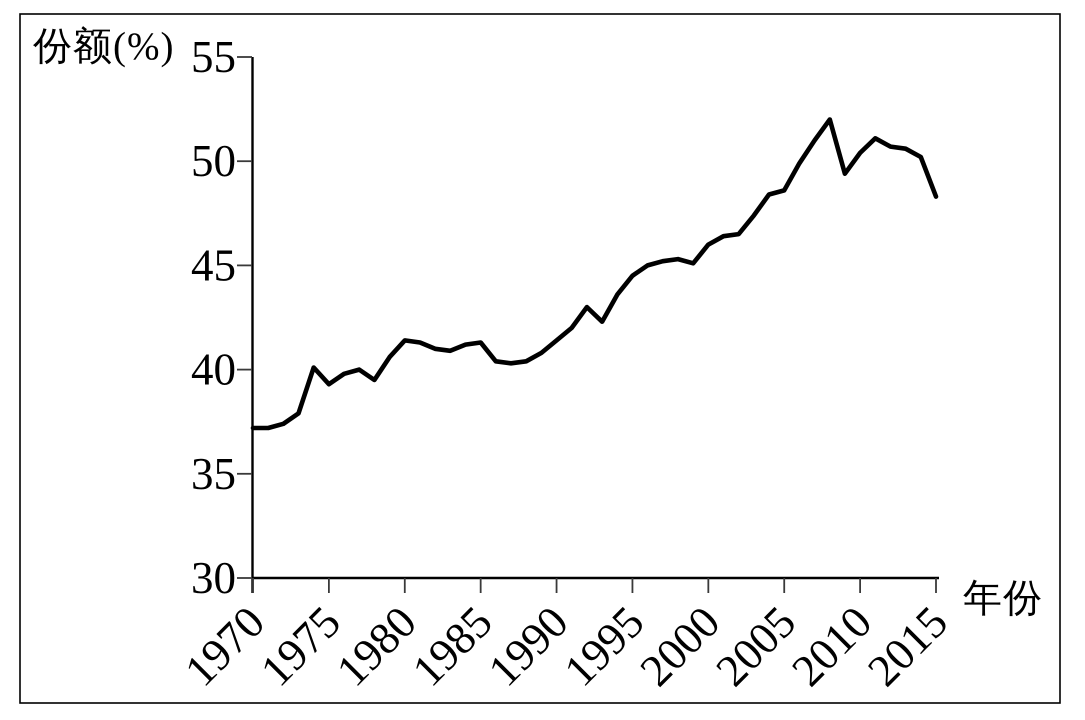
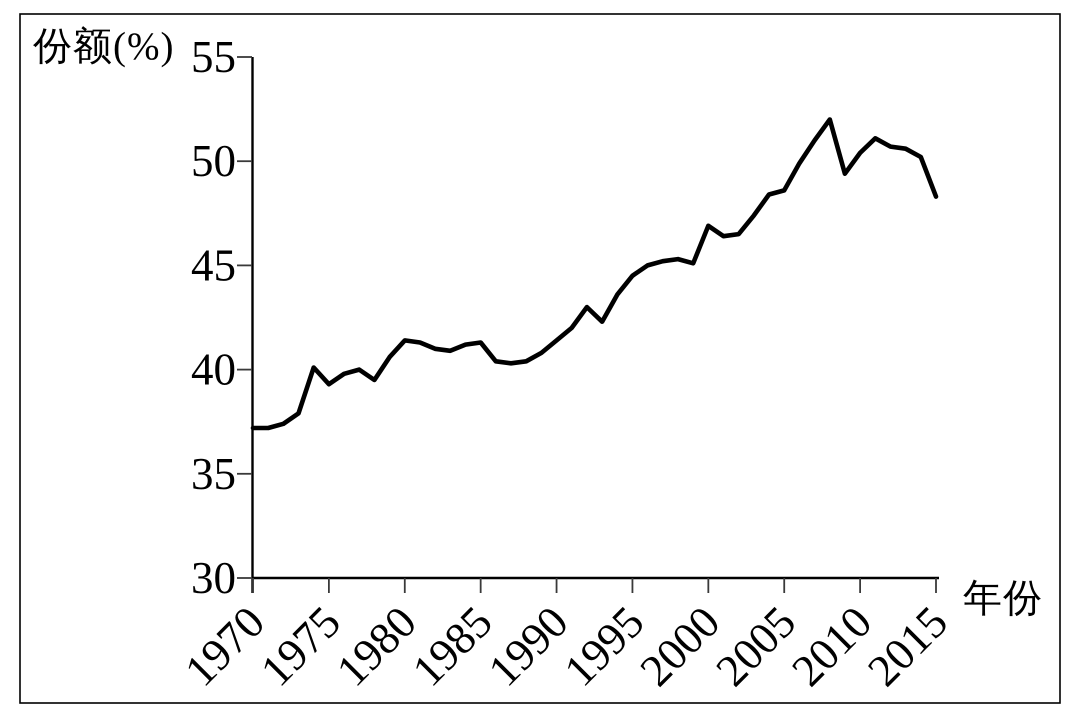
2000: 46.0 -> 46.9
